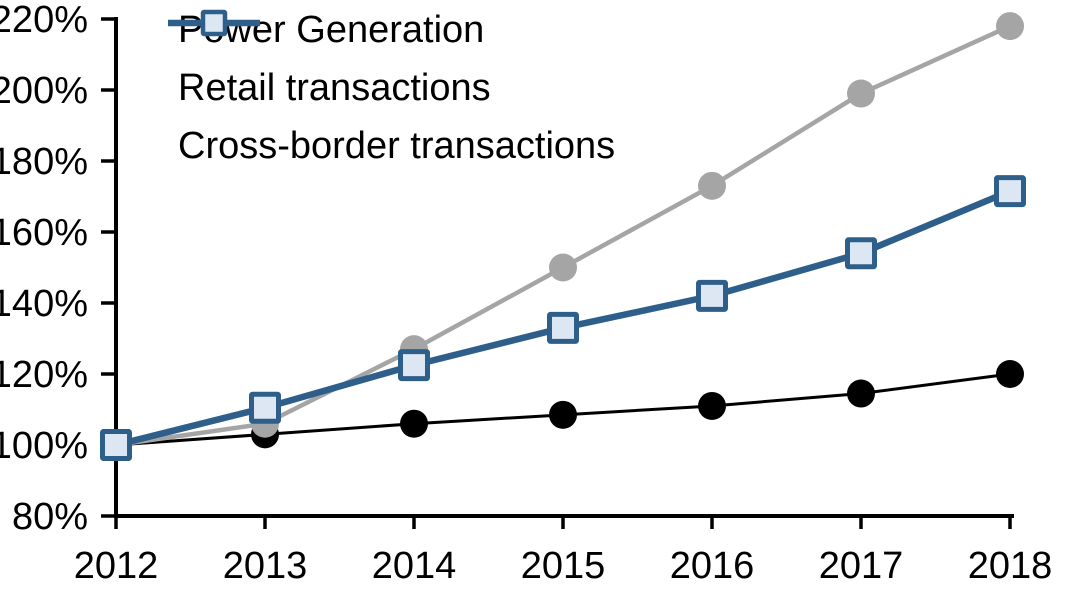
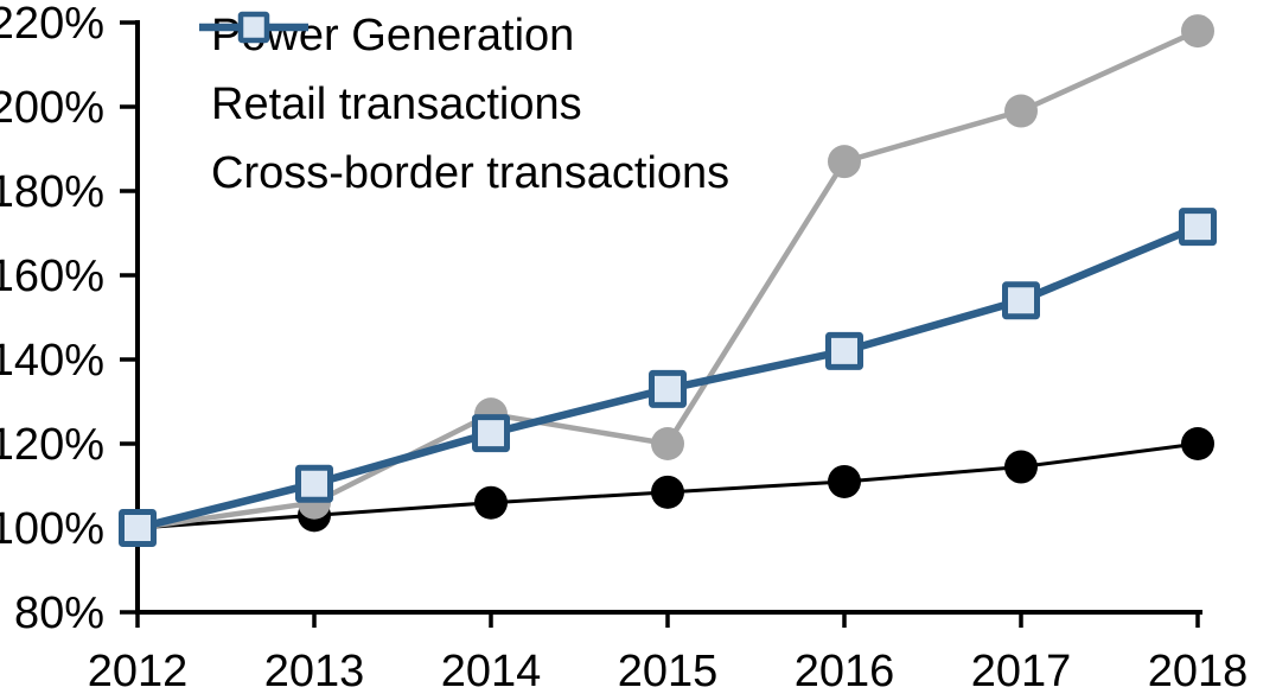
Retail transactions/2015: 150% -> 120%
Retail transactions/2016: 173% -> 187%
